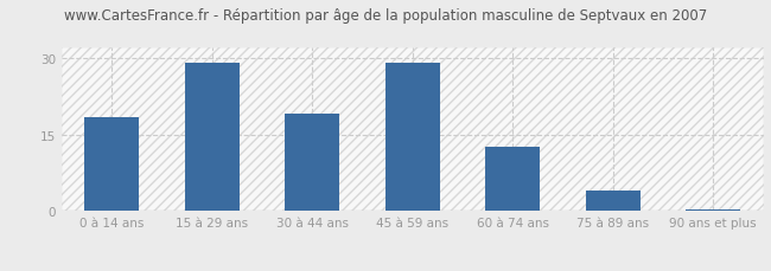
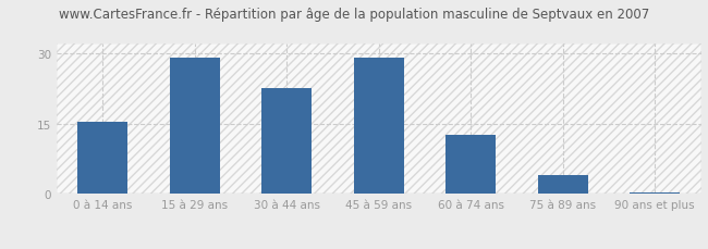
0 à 14 ans: 18.5 -> 15.5
30 à 44 ans: 19.0 -> 22.5
